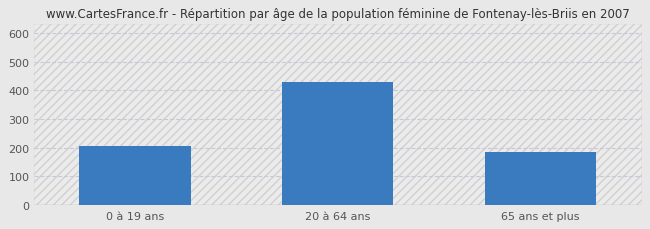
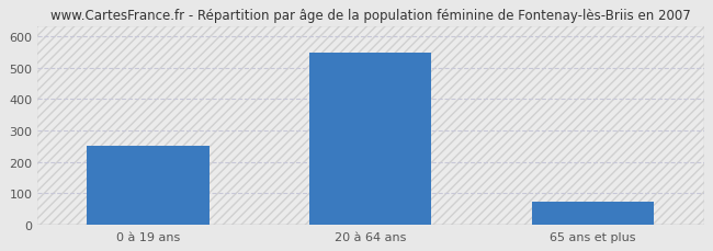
0 à 19 ans: 205 -> 252
20 à 64 ans: 430 -> 547
65 ans et plus: 185 -> 72
